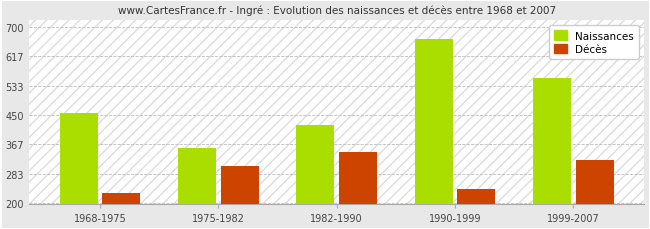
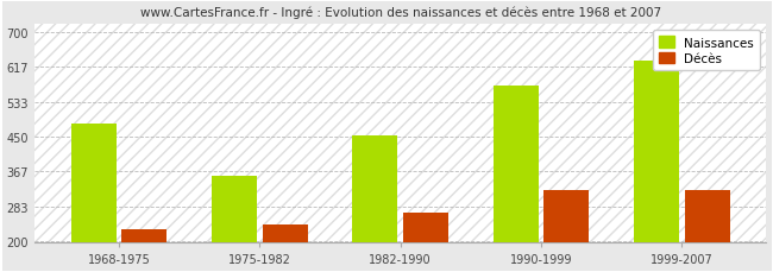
Naissances/1968-1975: 455 -> 480
Décès/1975-1982: 305 -> 238
Naissances/1982-1990: 420 -> 453
Décès/1982-1990: 345 -> 268
Naissances/1990-1999: 665 -> 572
Décès/1990-1999: 240 -> 322
Naissances/1999-2007: 555 -> 632
